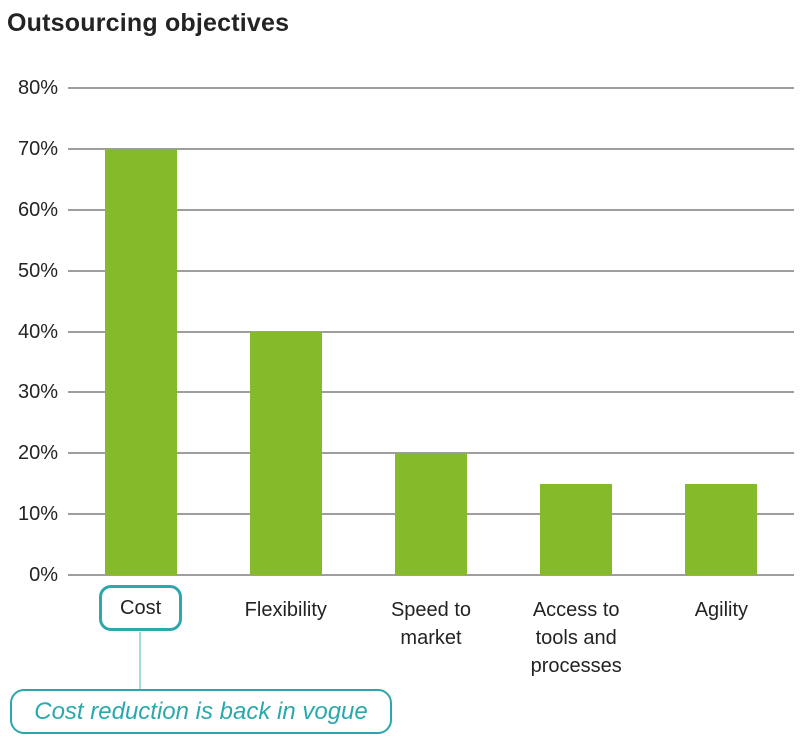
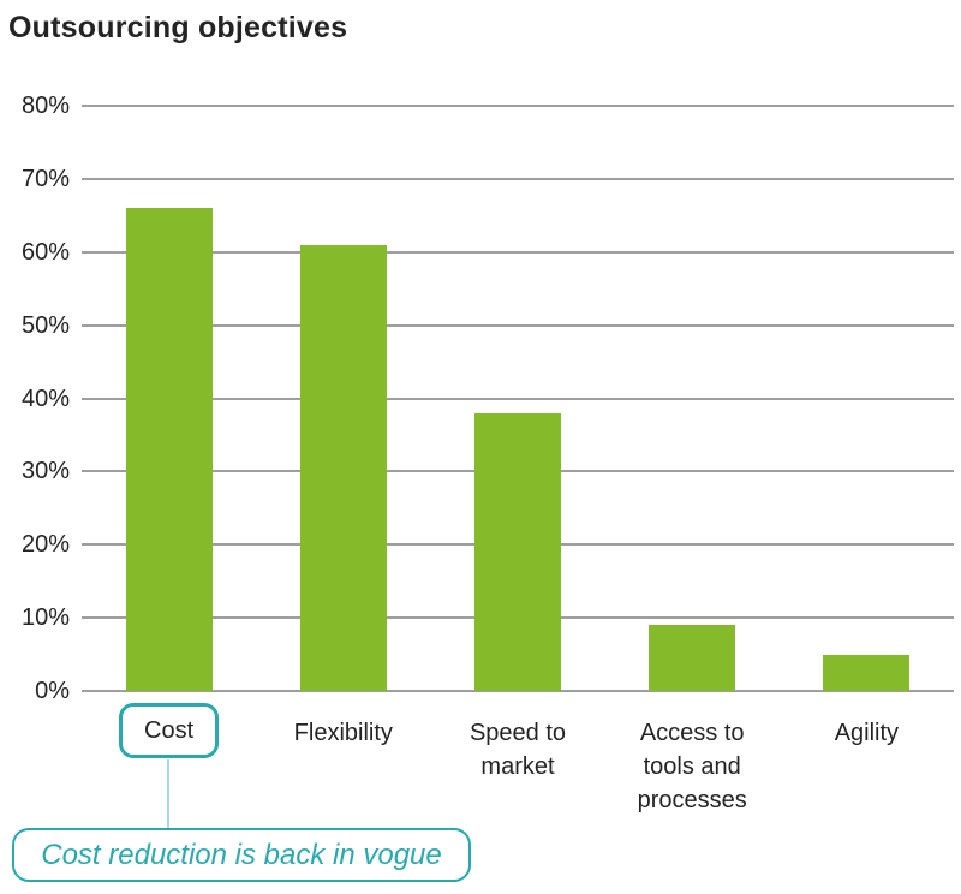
Cost: 70% -> 66%
Flexibility: 40% -> 61%
Speed to market: 20% -> 38%
Access to tools and processes: 15% -> 9%
Agility: 15% -> 5%
